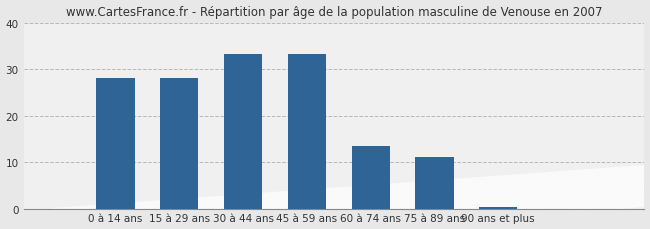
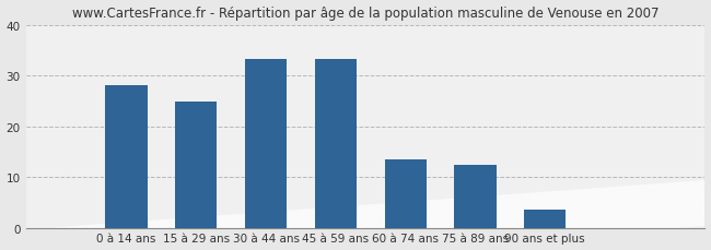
15 à 29 ans: 28.2 -> 25.0
75 à 89 ans: 11.1 -> 12.5
90 ans et plus: 0.4 -> 3.5
